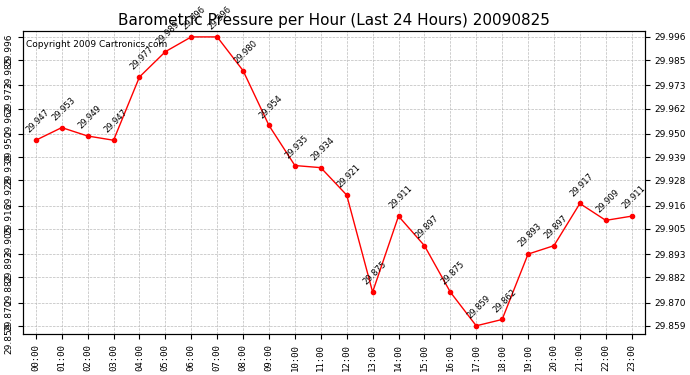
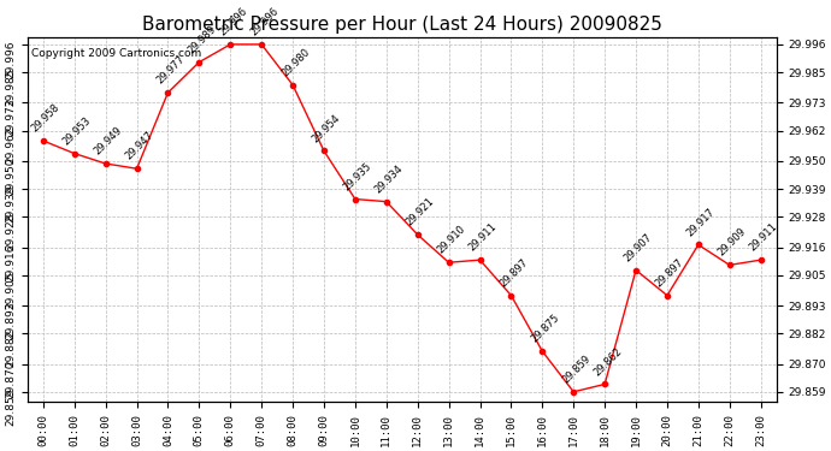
00:00: 29.947 -> 29.958
13:00: 29.875 -> 29.910
19:00: 29.893 -> 29.907
